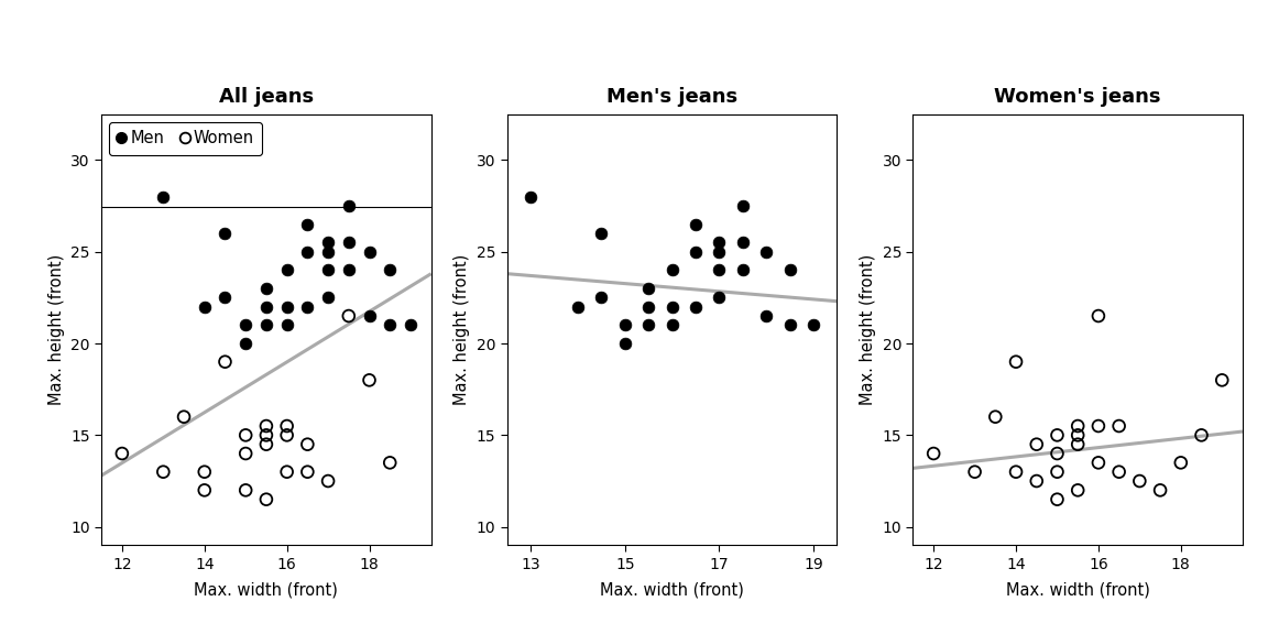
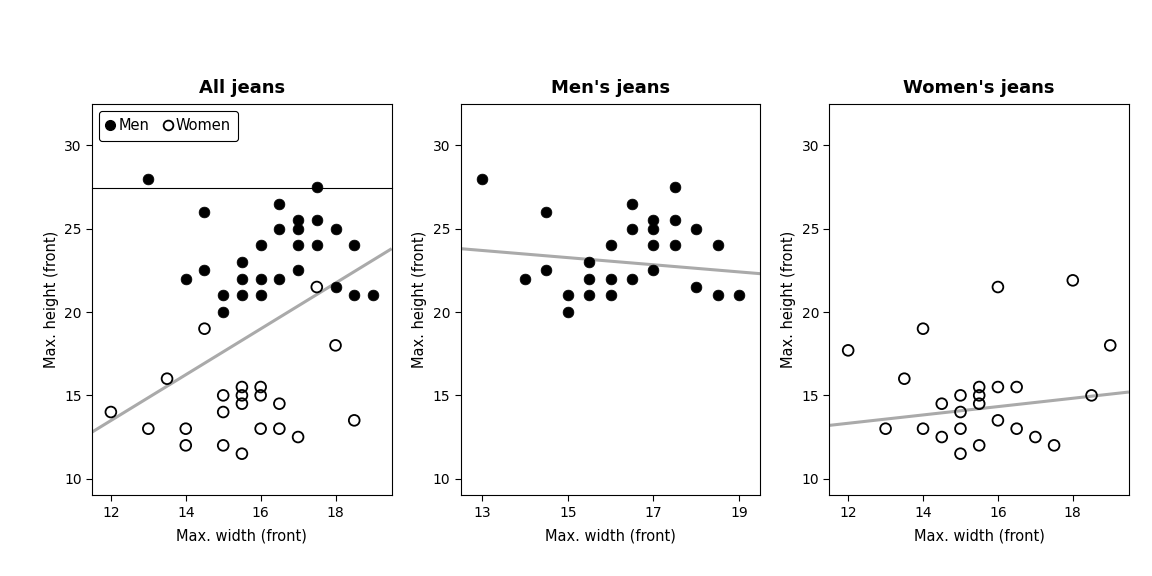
Women's jeans/12: 14.0 -> 17.7
Women's jeans/18: 13.5 -> 21.9
